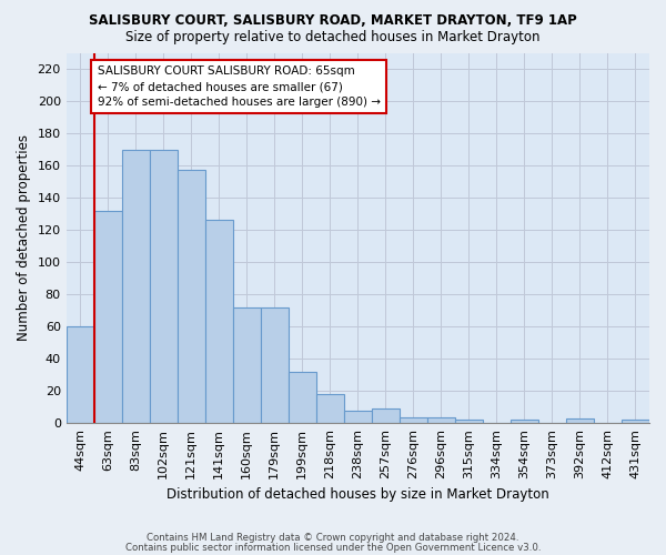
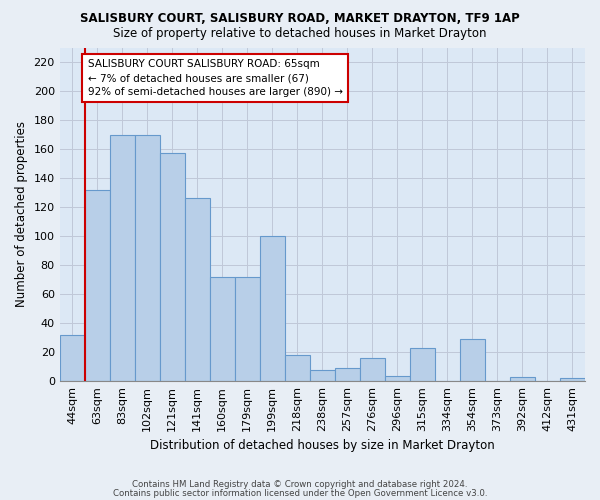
44sqm: 60 -> 32
199sqm: 32 -> 100
276sqm: 4 -> 16
315sqm: 2 -> 23
354sqm: 2 -> 29
